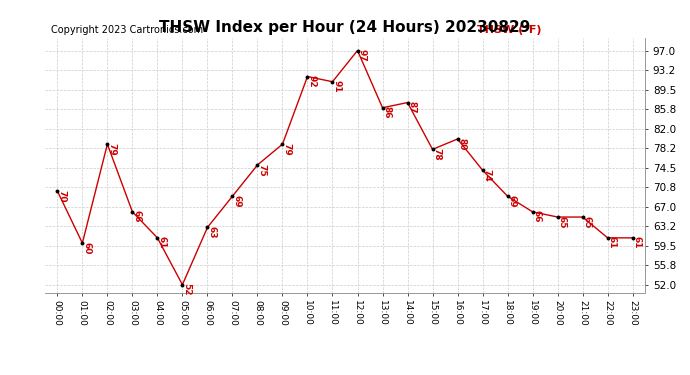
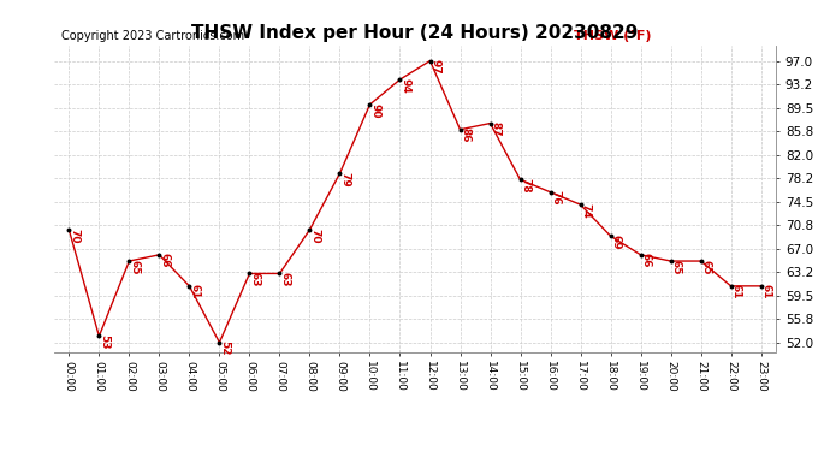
01:00: 60 -> 53
02:00: 79 -> 65
07:00: 69 -> 63
08:00: 75 -> 70
10:00: 92 -> 90
11:00: 91 -> 94
16:00: 80 -> 76
